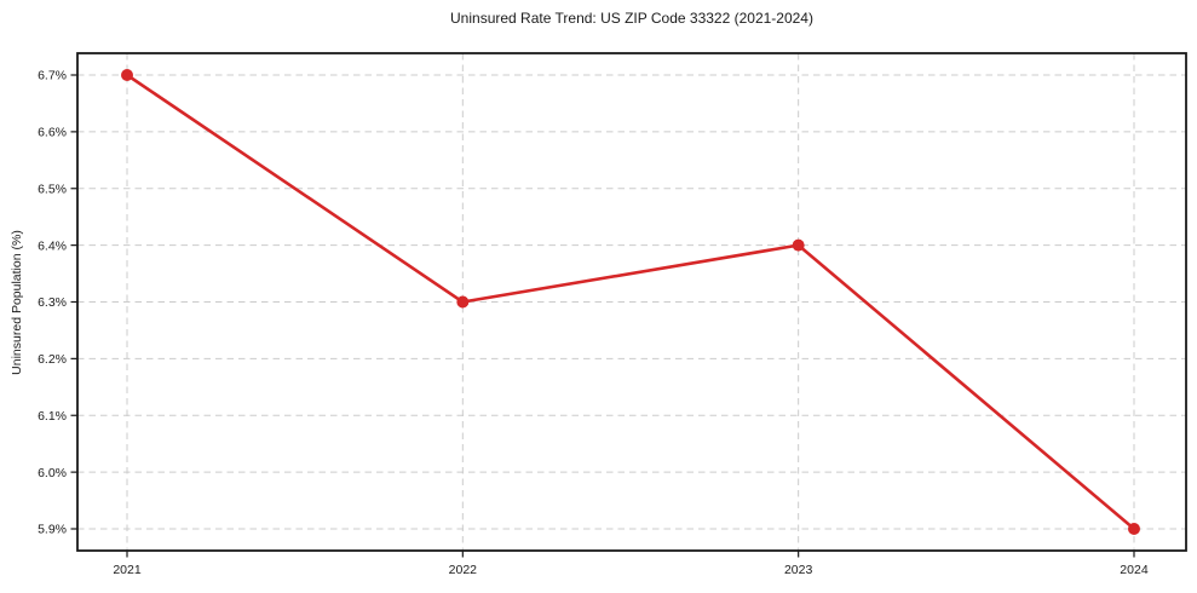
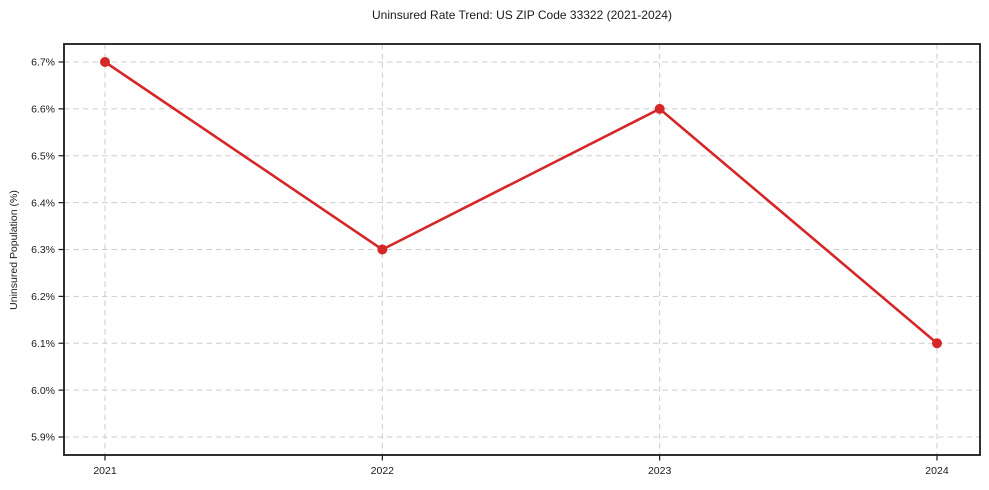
2023: 6.4% -> 6.6%
2024: 5.9% -> 6.1%
